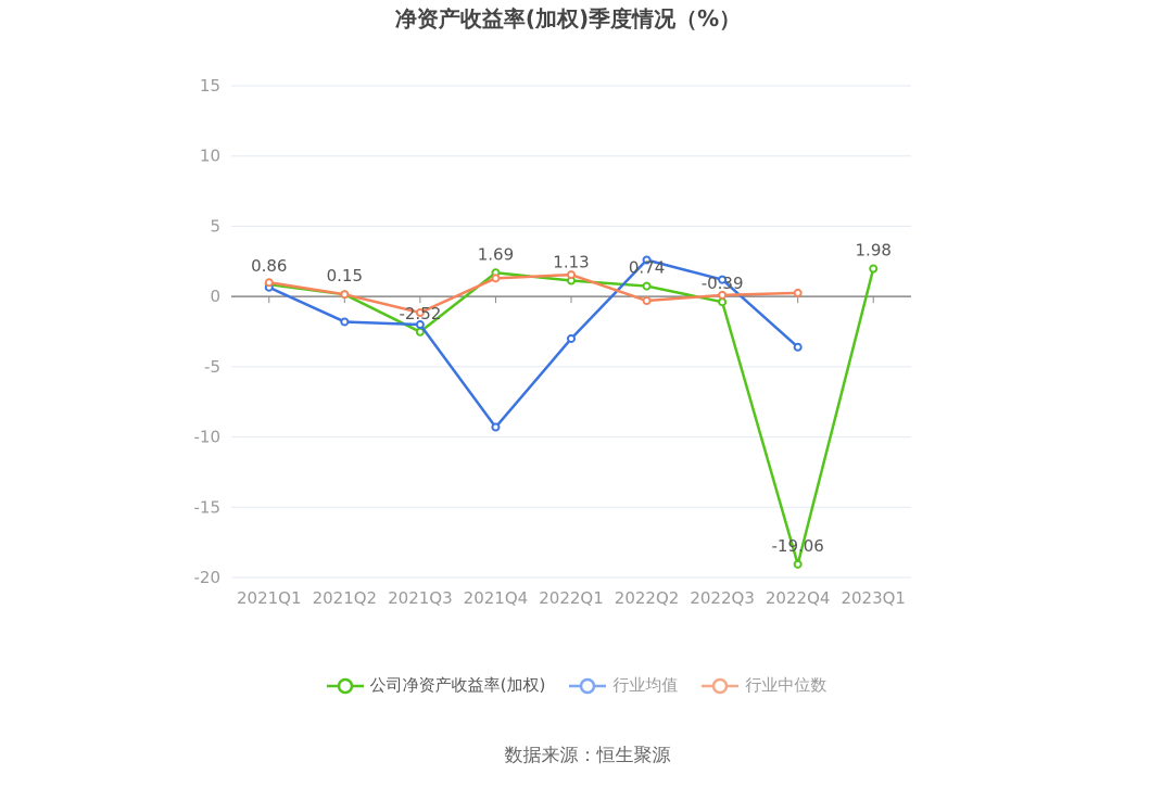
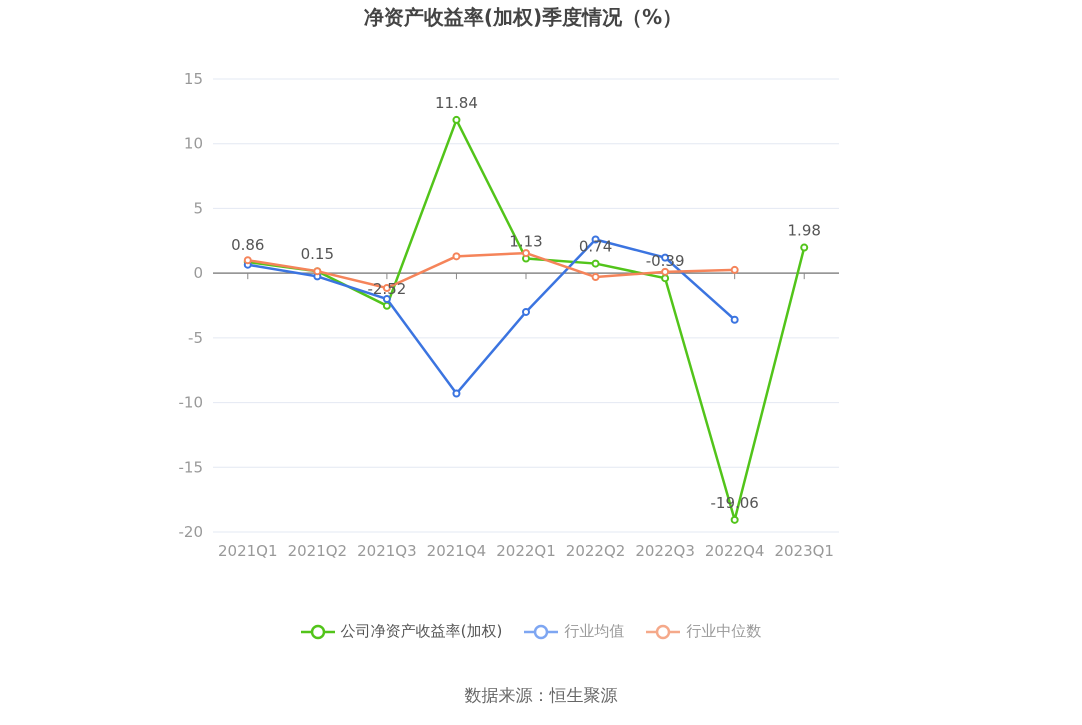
行业均值/2021Q2: -1.8 -> -0.2
公司净资产收益率(加权)/2021Q4: 1.69 -> 11.84
